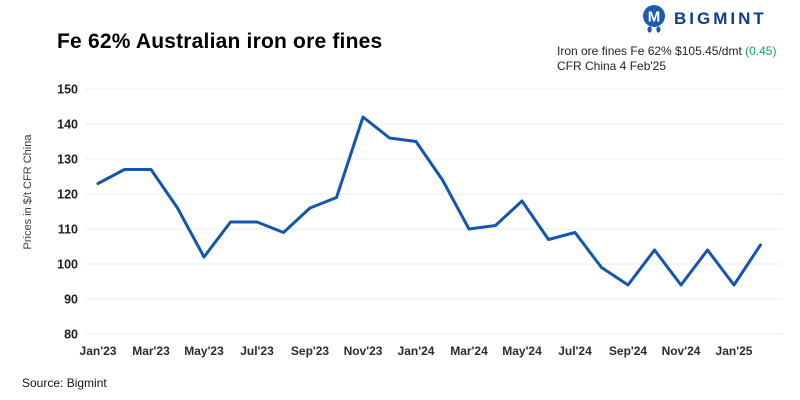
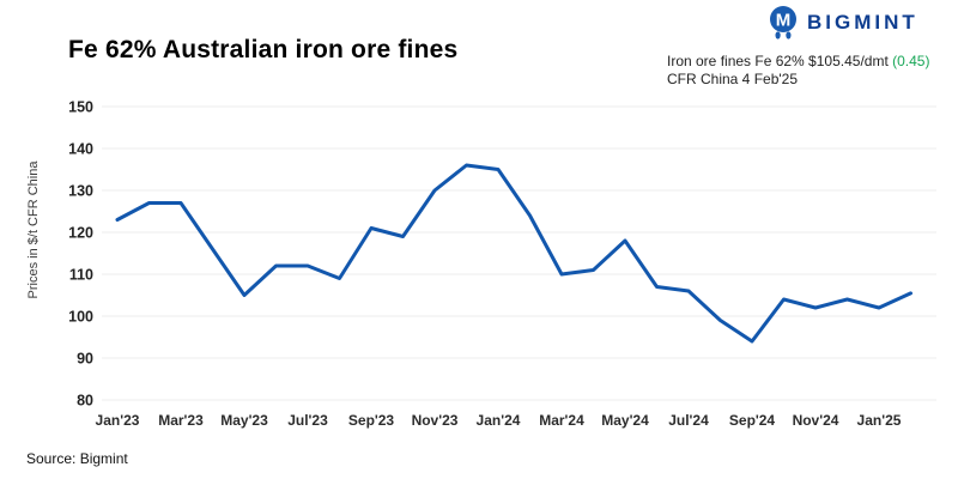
May'23: 102 -> 105
Sep'23: 116 -> 121
Nov'23: 142 -> 130
Jul'24: 109 -> 106
Nov'24: 94 -> 102
Jan'25: 94 -> 102
